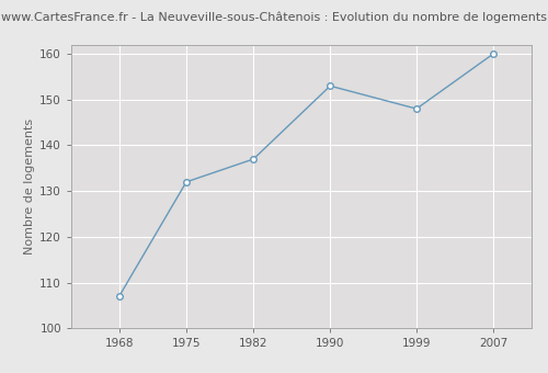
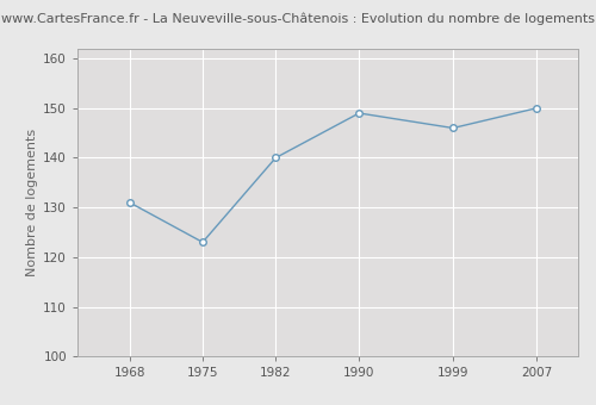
1968: 107 -> 131
1975: 132 -> 123
1982: 137 -> 140
1990: 153 -> 149
1999: 148 -> 146
2007: 160 -> 150
